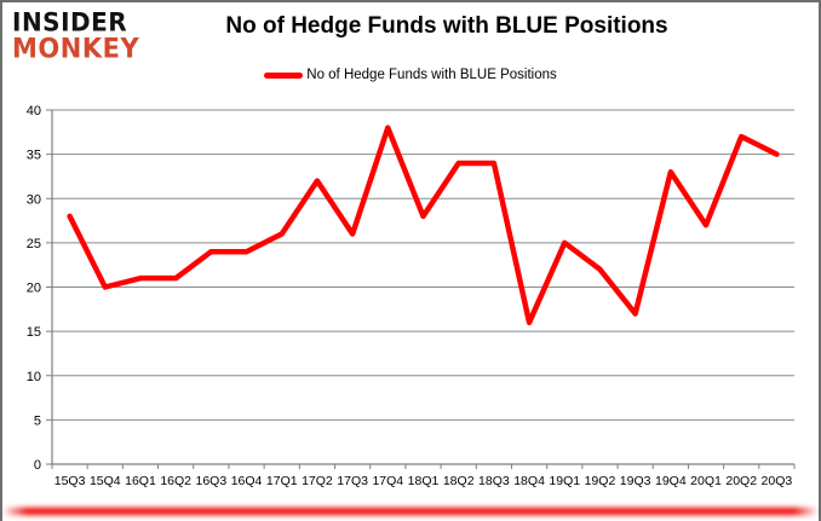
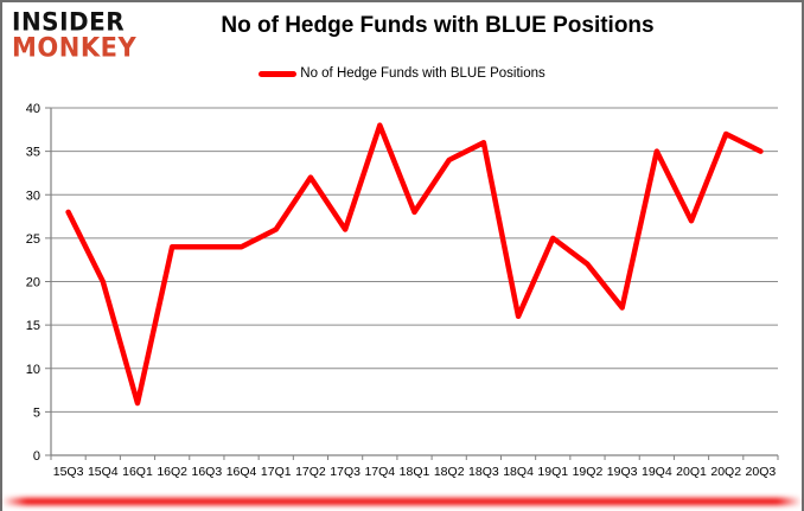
16Q1: 21 -> 6
16Q2: 21 -> 24
18Q3: 34 -> 36
19Q4: 33 -> 35
